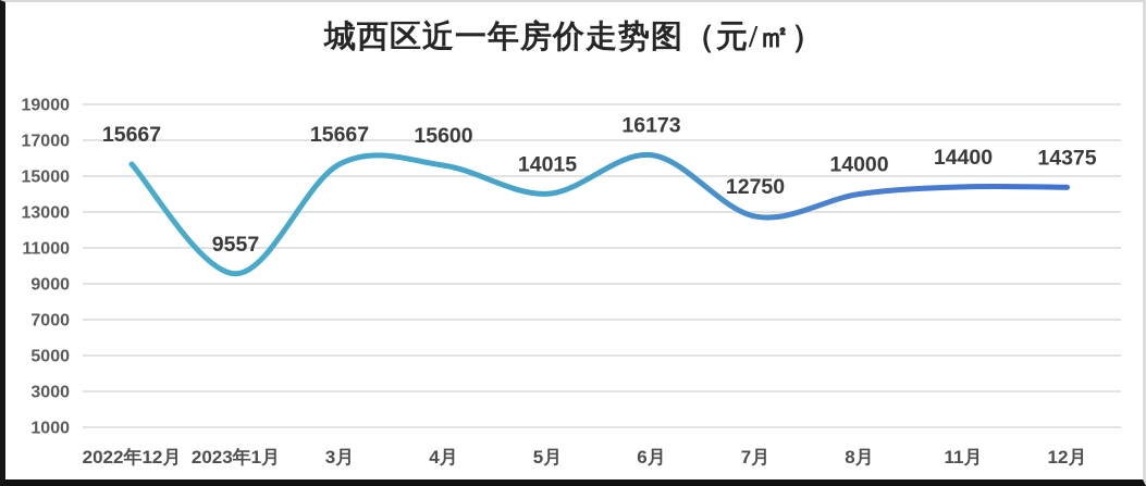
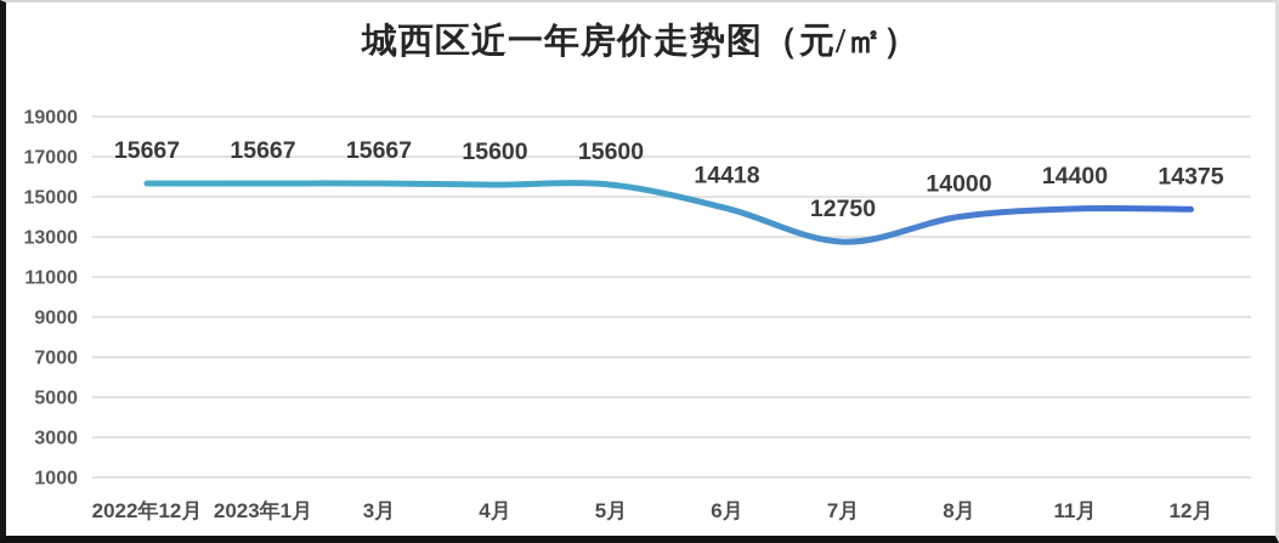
2023年1月: 9557 -> 15667
5月: 14015 -> 15600
6月: 16173 -> 14418
